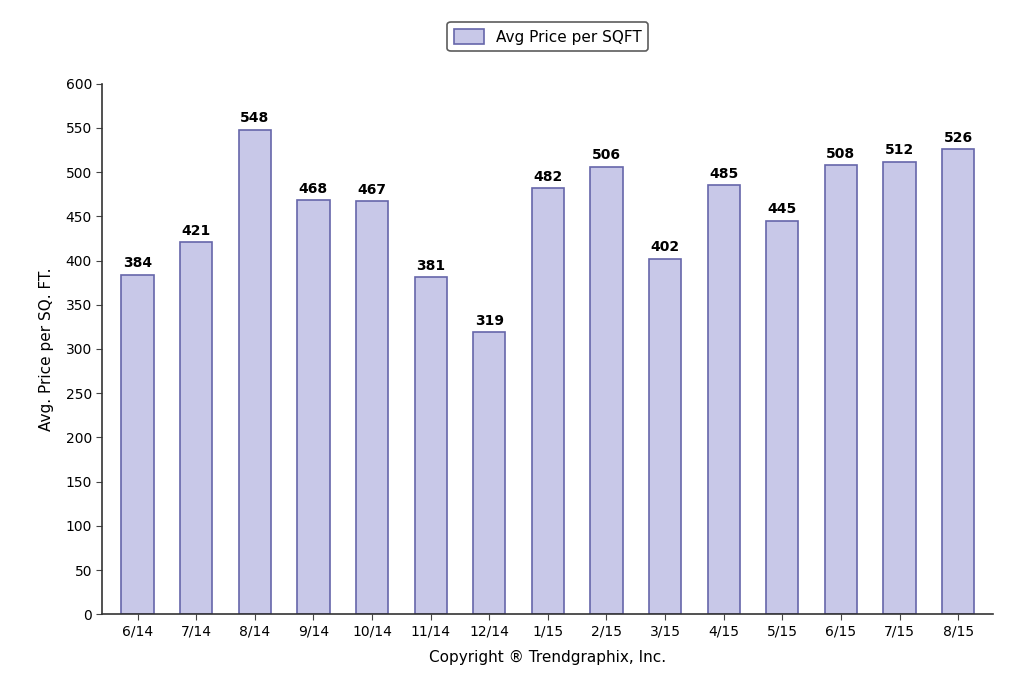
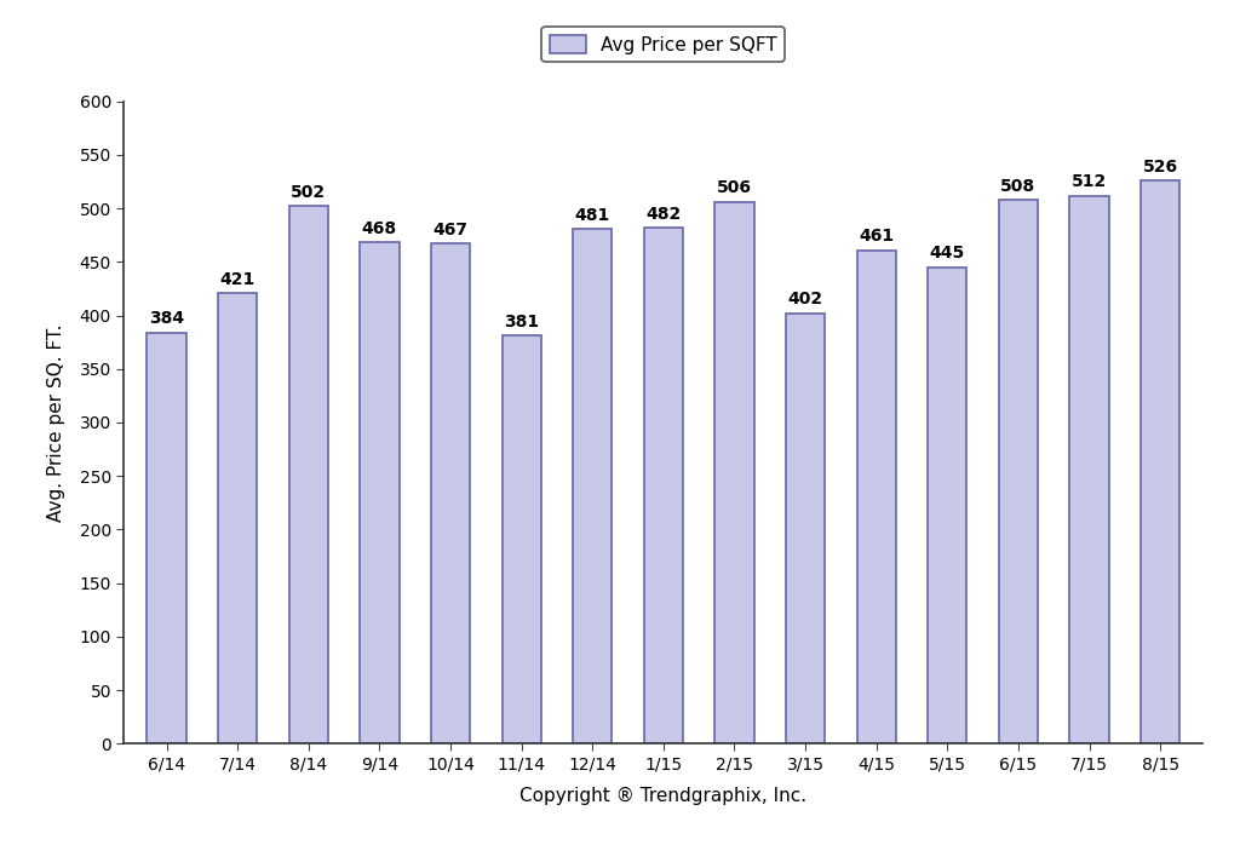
8/14: 548 -> 502
12/14: 319 -> 481
4/15: 485 -> 461
